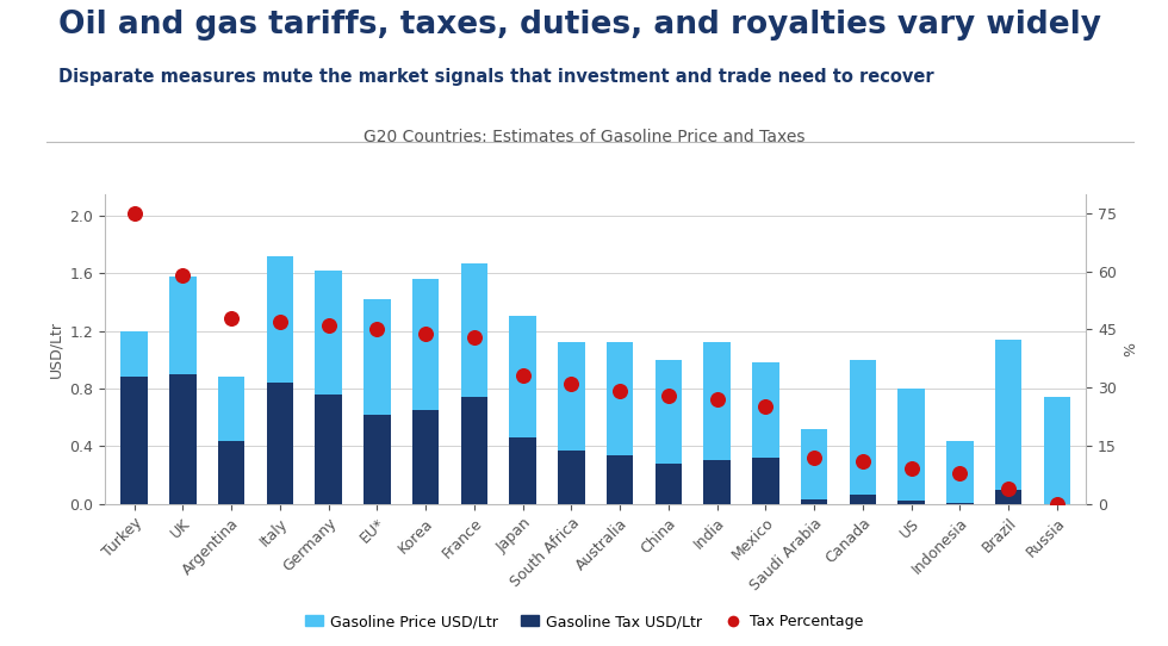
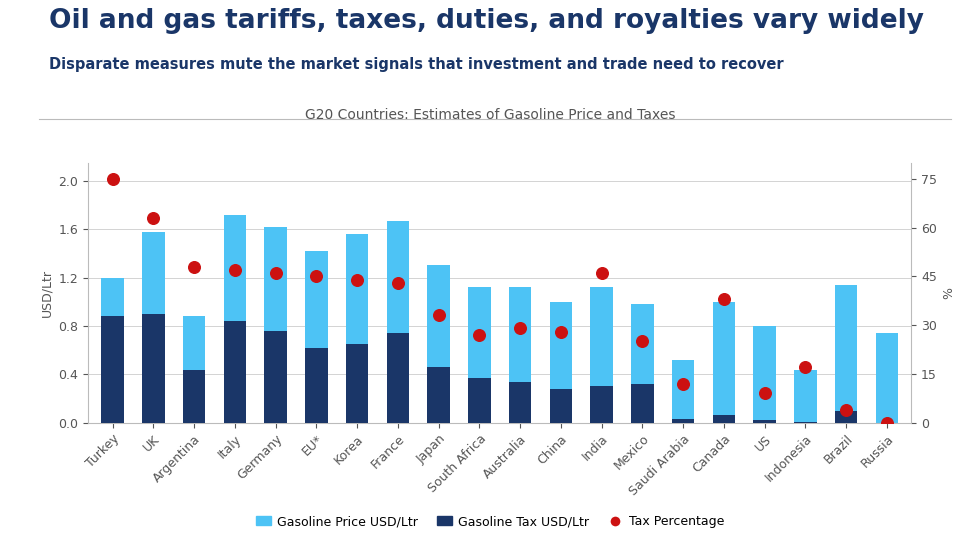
Tax Percentage/UK: 59 -> 63
Tax Percentage/South Africa: 31 -> 27
Tax Percentage/India: 27 -> 46
Tax Percentage/Canada: 11 -> 38
Tax Percentage/Indonesia: 8 -> 17
